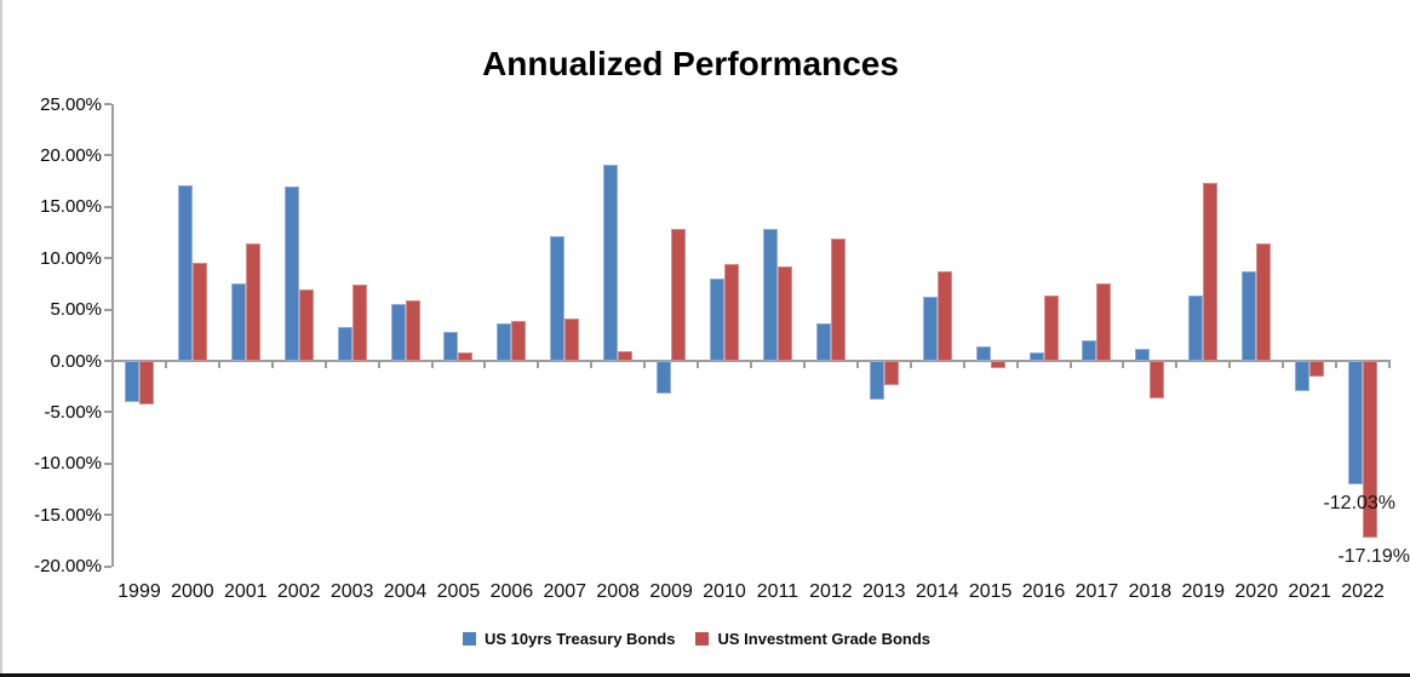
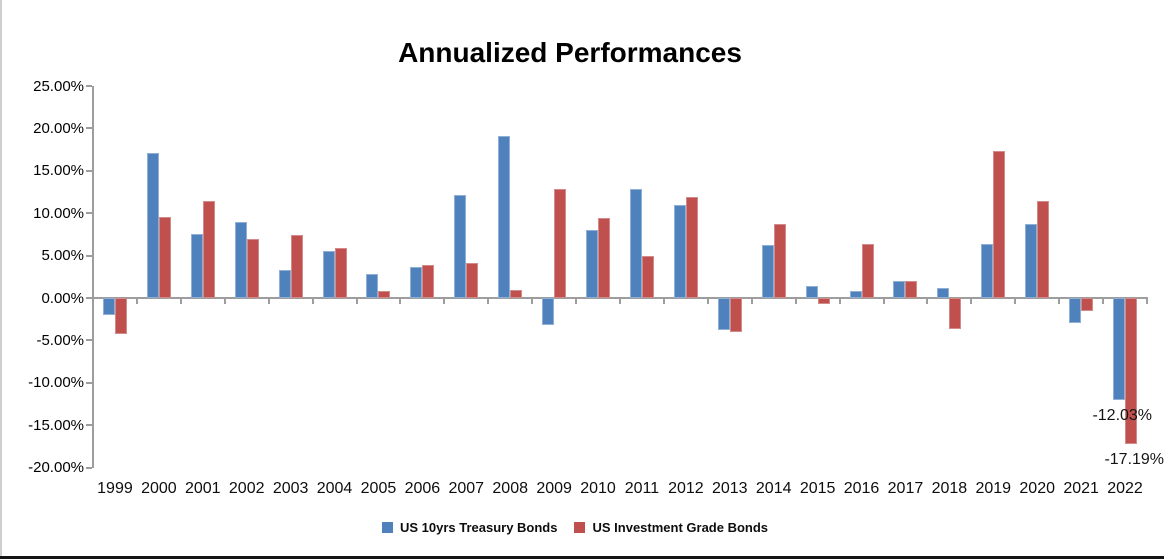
US 10yrs Treasury Bonds/1999: -4% -> -2%
US 10yrs Treasury Bonds/2002: 17% -> 9%
US Investment Grade Bonds/2011: 9% -> 5%
US 10yrs Treasury Bonds/2012: 4% -> 11%
US Investment Grade Bonds/2013: -2% -> -4%
US Investment Grade Bonds/2017: 8% -> 2%
